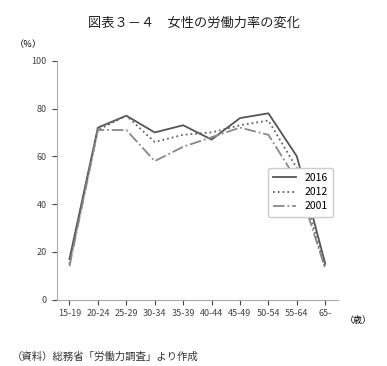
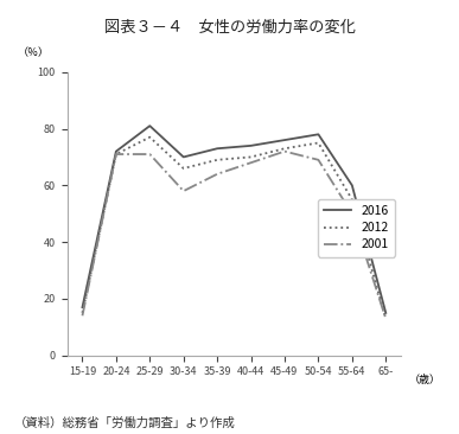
2016/25-29: 77 -> 81
2016/40-44: 67 -> 74
